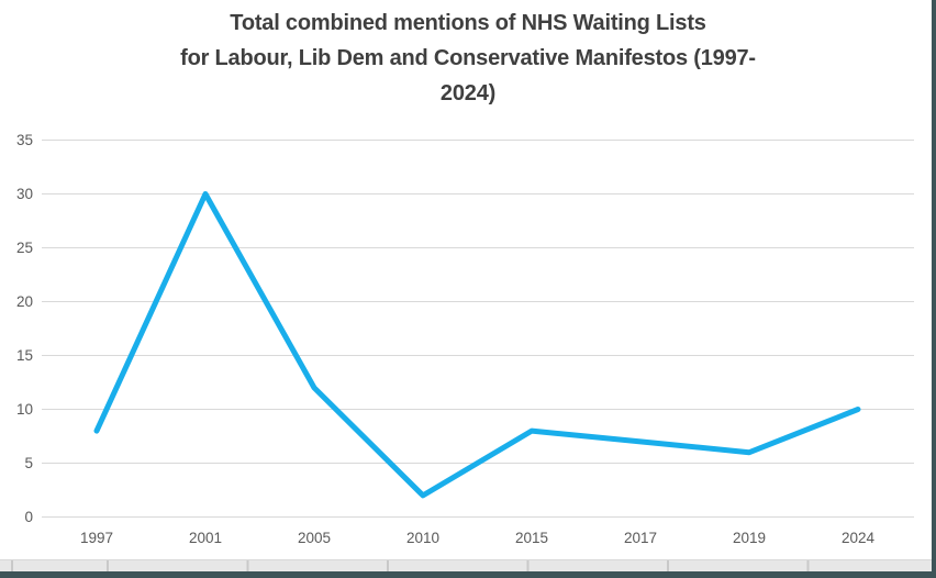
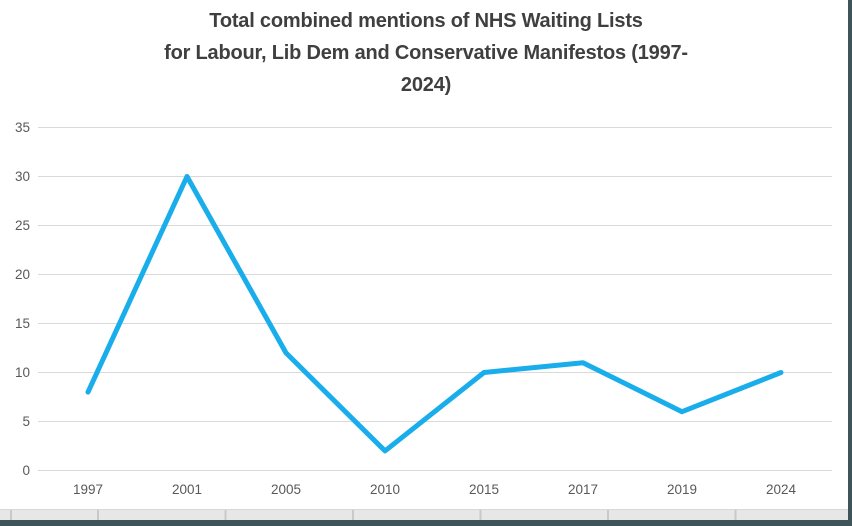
2015: 8 -> 10
2017: 7 -> 11
